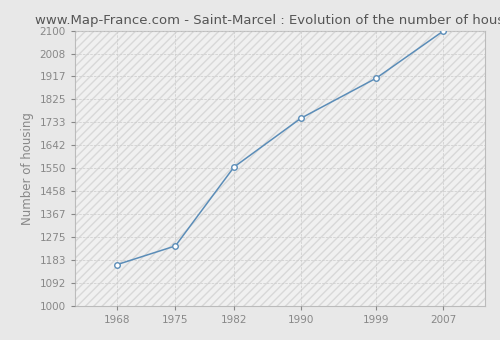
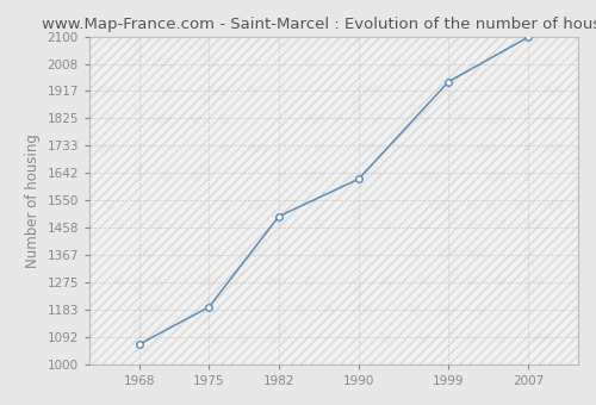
1968: 1165 -> 1068
1975: 1240 -> 1193
1982: 1555 -> 1497
1990: 1750 -> 1622
1999: 1910 -> 1948
